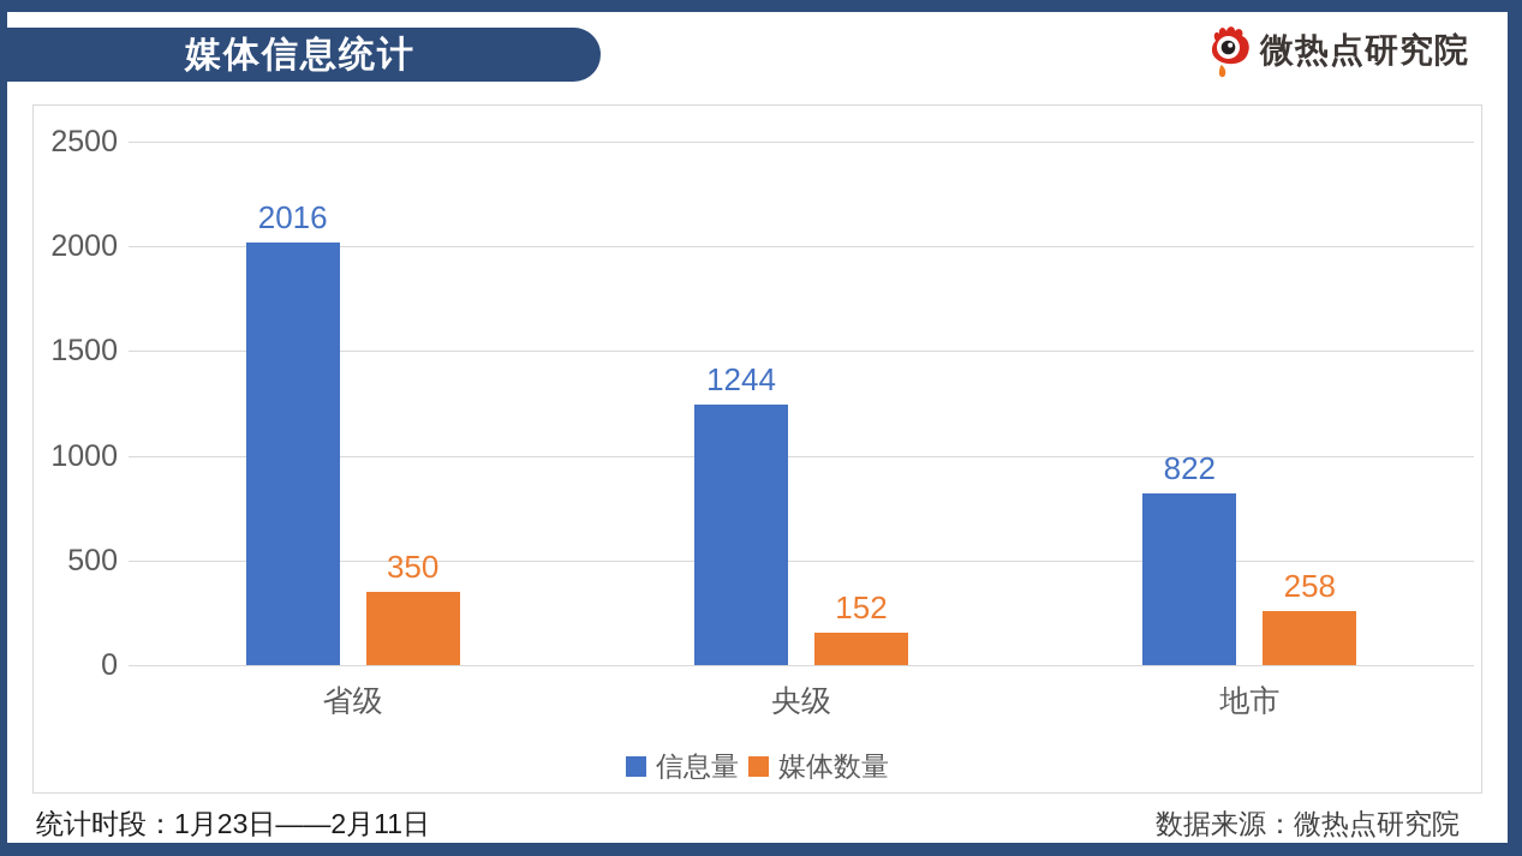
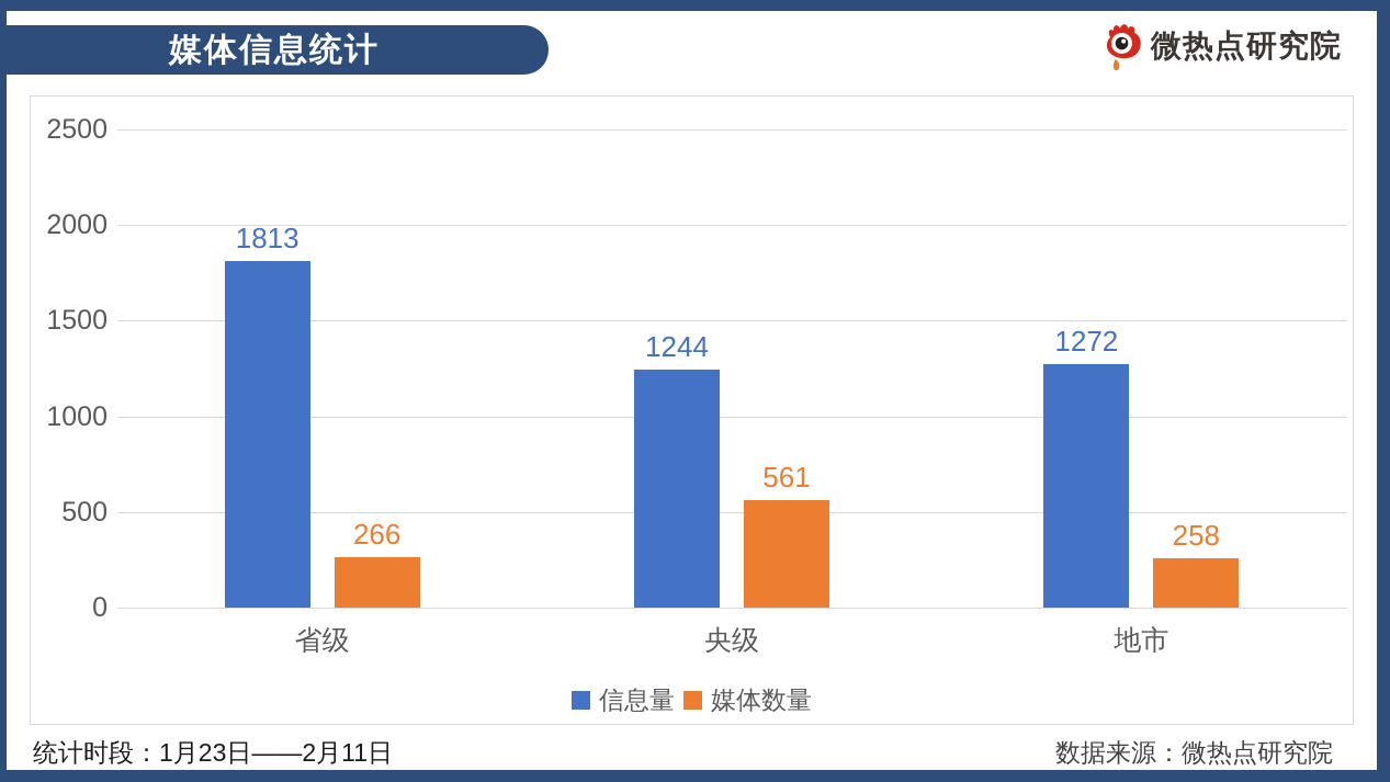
信息量/省级: 2016 -> 1813
媒体数量/省级: 350 -> 266
媒体数量/央级: 152 -> 561
信息量/地市: 822 -> 1272
